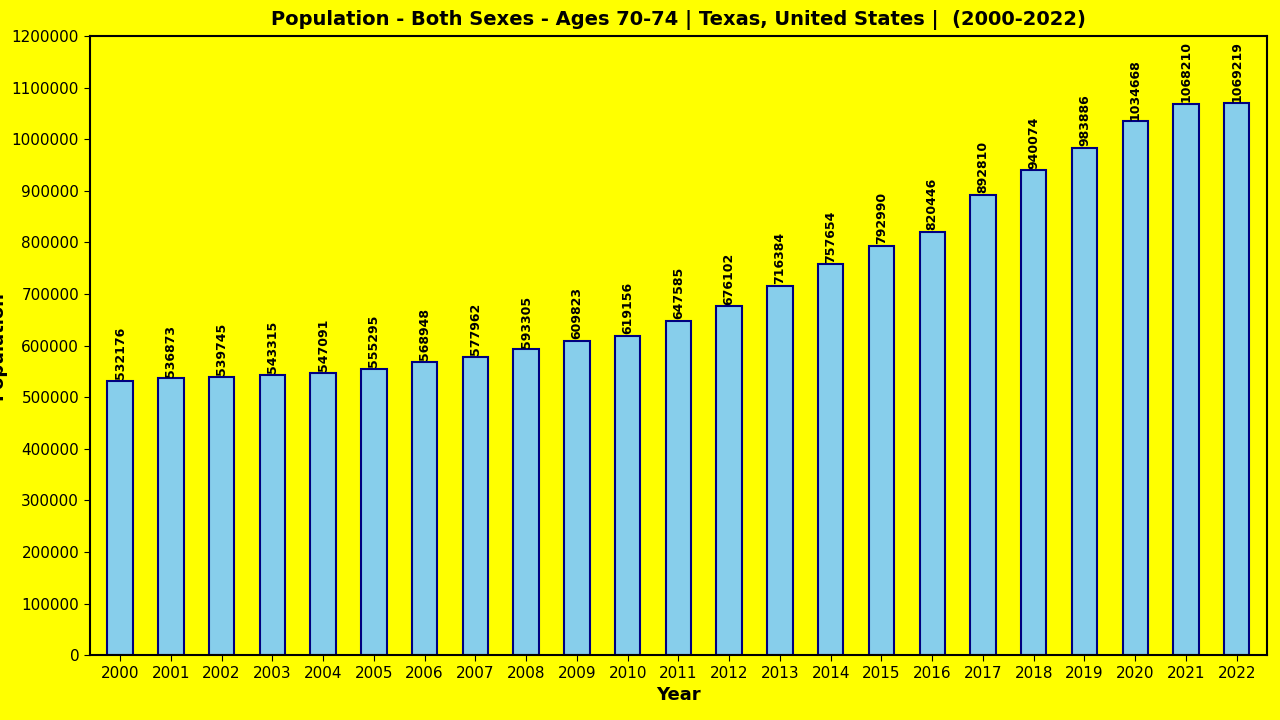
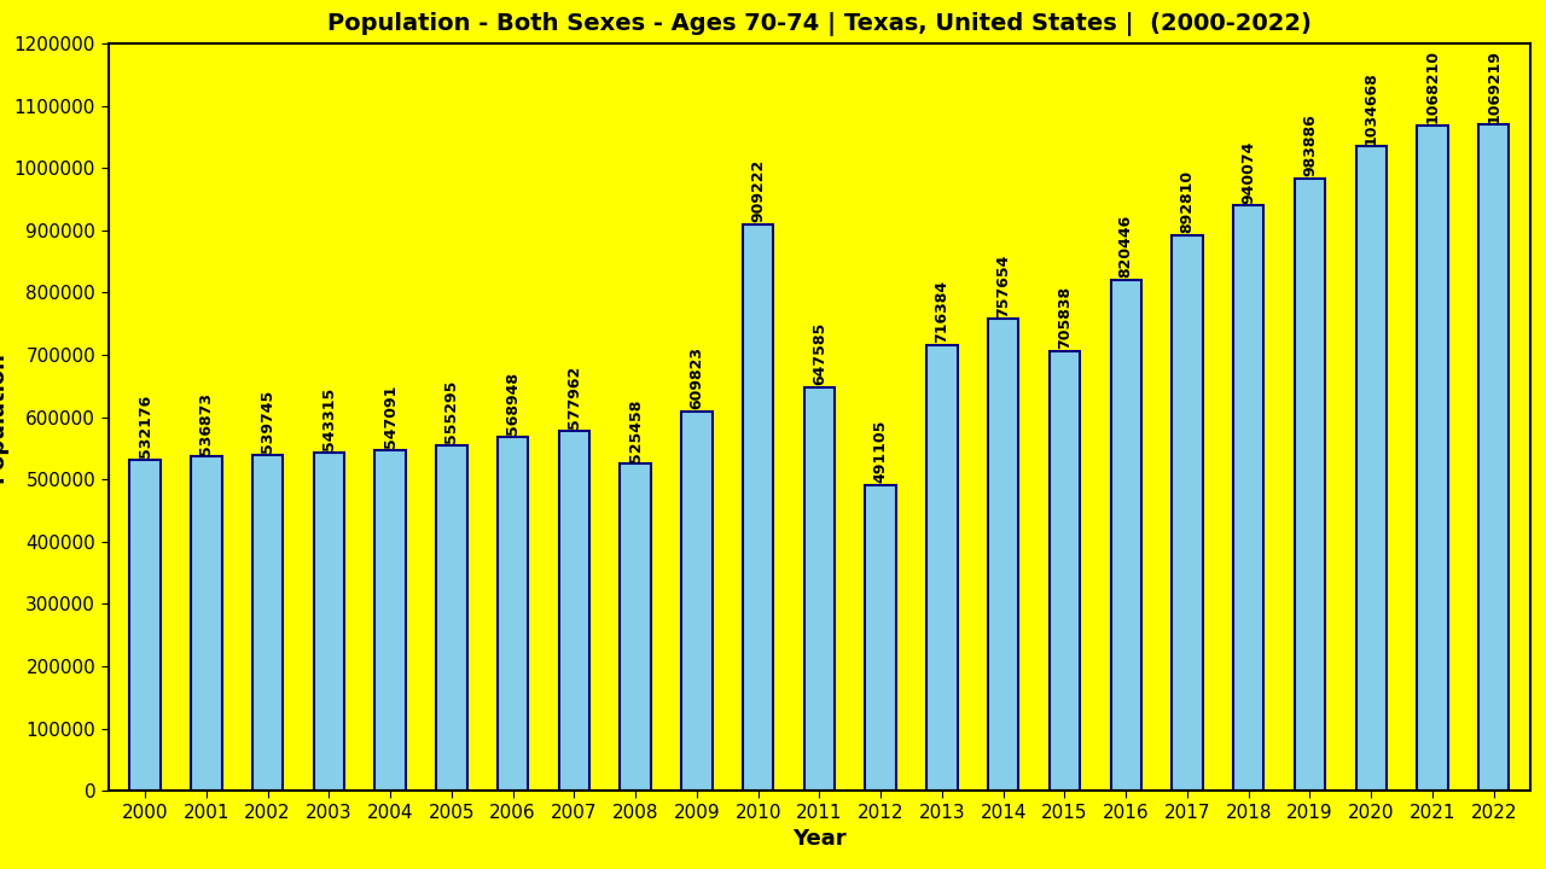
2008: 593305 -> 525458
2010: 619156 -> 909222
2012: 676102 -> 491105
2015: 792990 -> 705838
